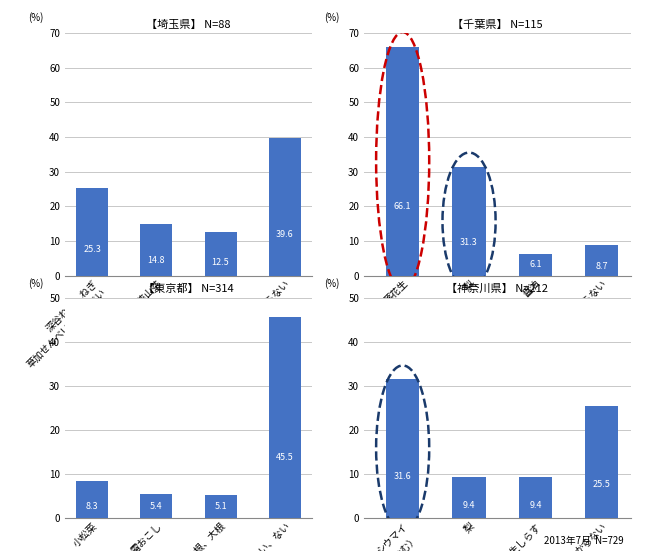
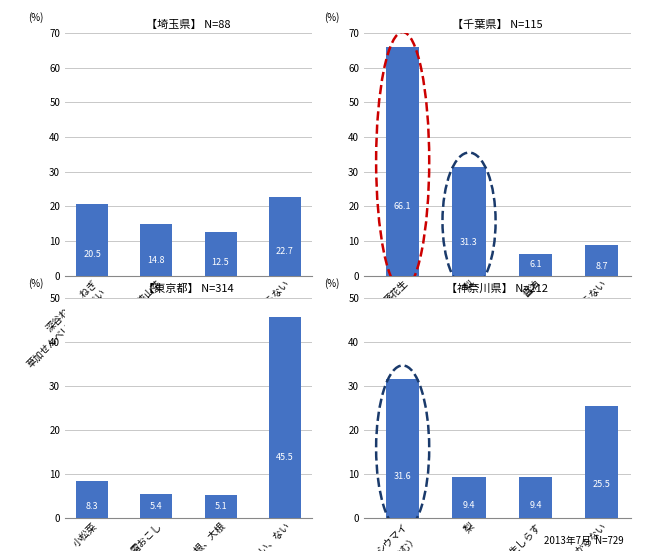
【埼玉県】 N=88/深谷ねぎ、ねぎ 草加せんべい、せんべい: 25.3 -> 20.5
【埼玉県】 N=88/わからない: 39.6 -> 22.7
